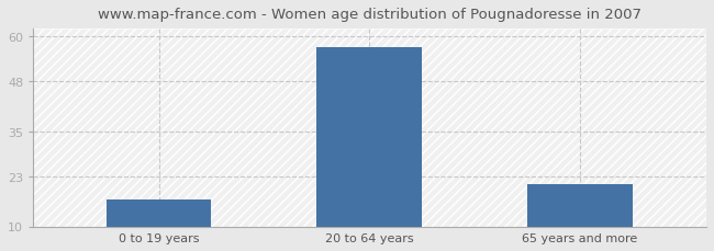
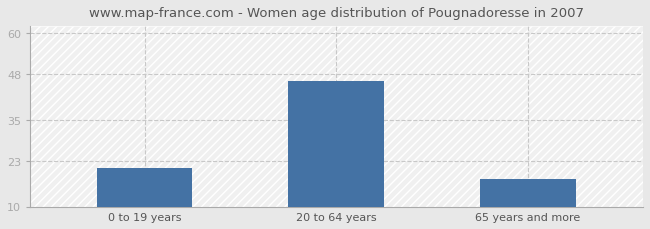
0 to 19 years: 17 -> 21
20 to 64 years: 57 -> 46
65 years and more: 21 -> 18
